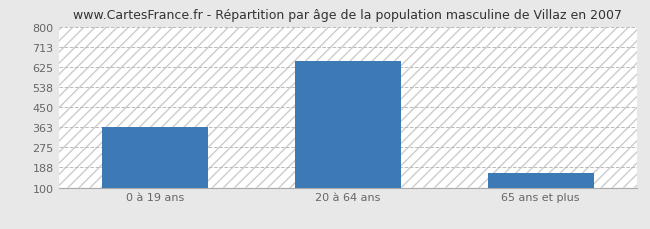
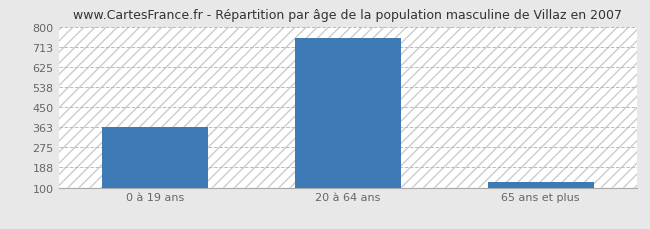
20 à 64 ans: 650 -> 751
65 ans et plus: 165 -> 125
